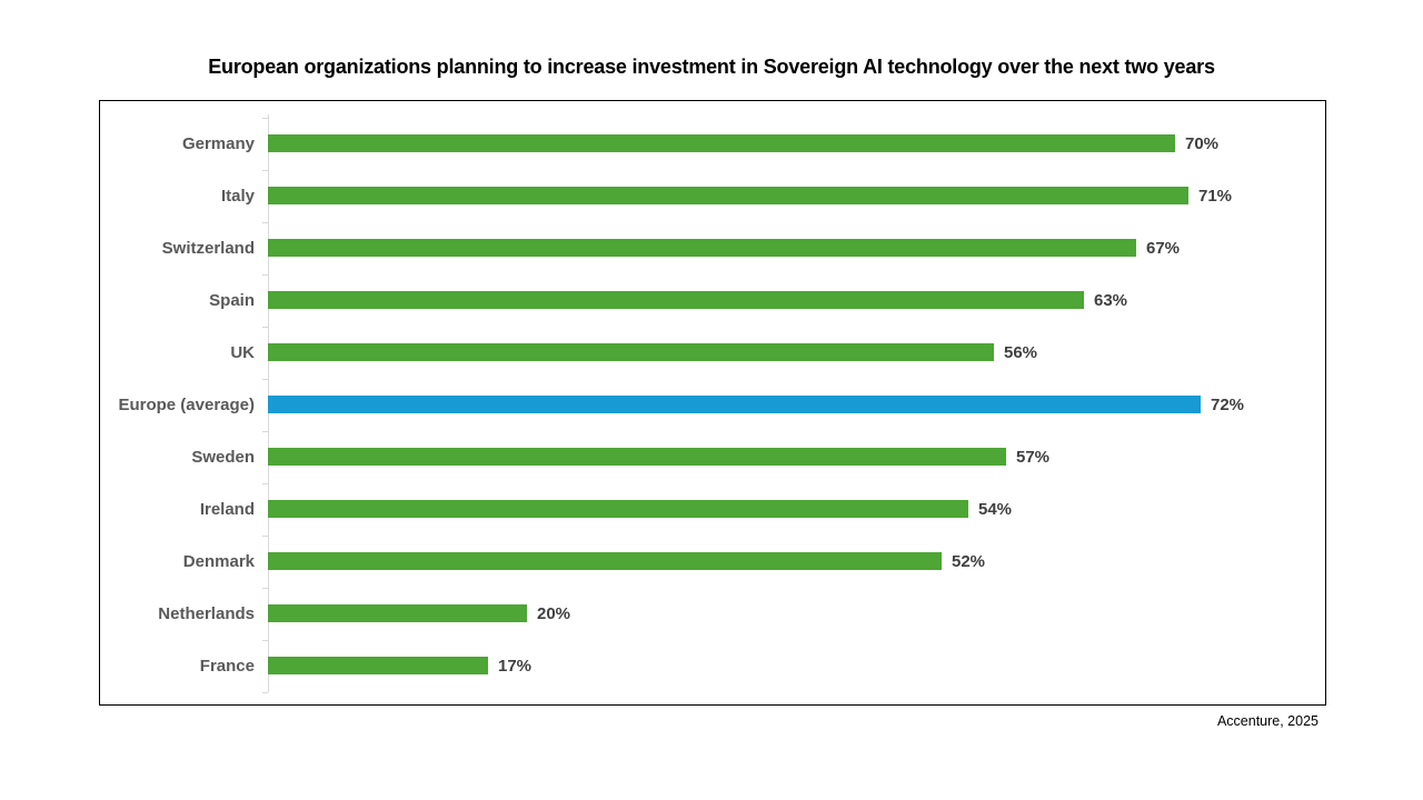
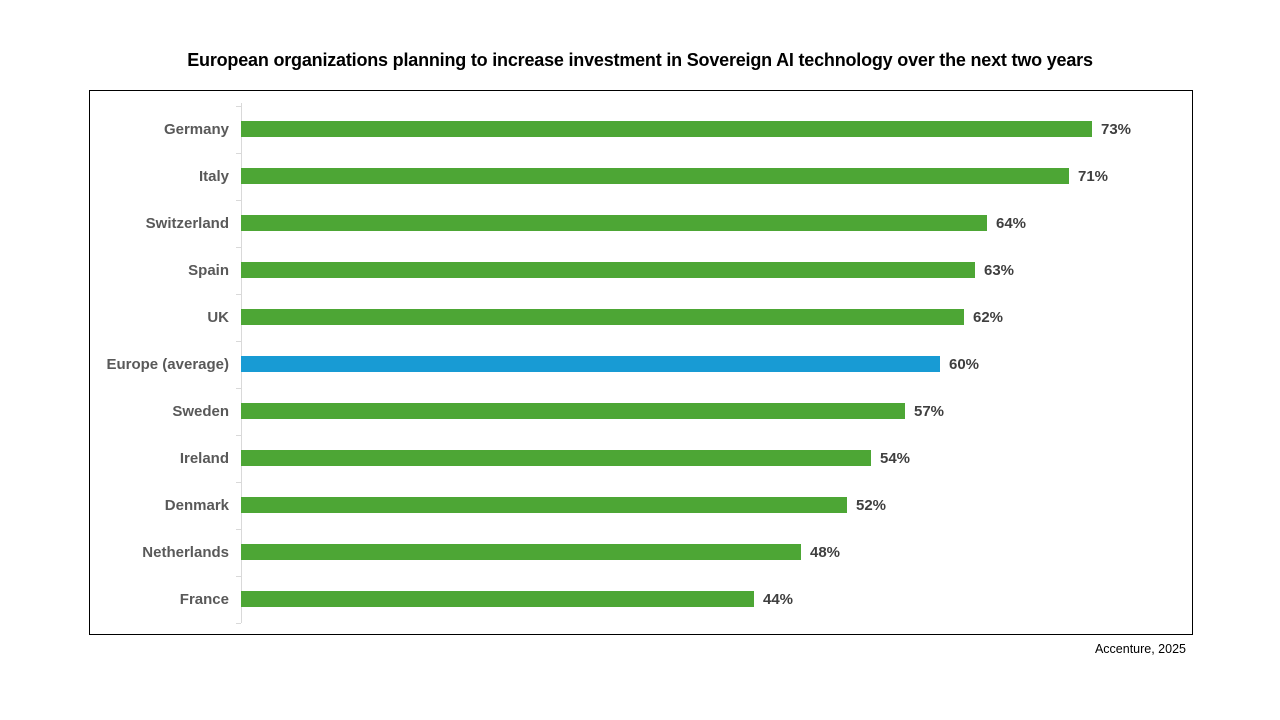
Germany: 70% -> 73%
Switzerland: 67% -> 64%
UK: 56% -> 62%
Europe (average): 72% -> 60%
Netherlands: 20% -> 48%
France: 17% -> 44%
